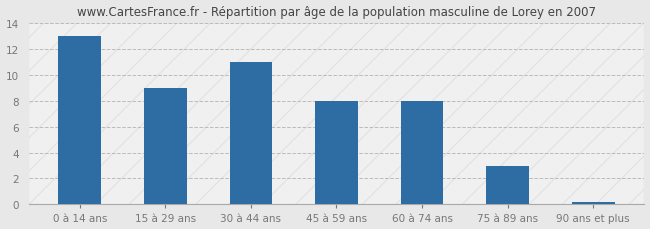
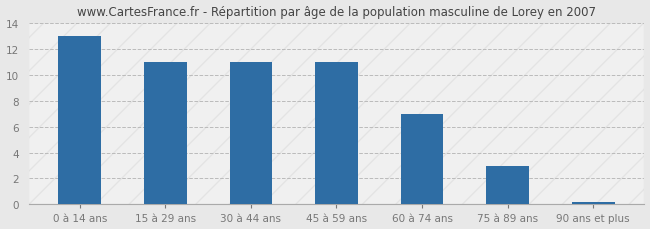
15 à 29 ans: 9.0 -> 11.0
45 à 59 ans: 8.0 -> 11.0
60 à 74 ans: 8.0 -> 7.0
